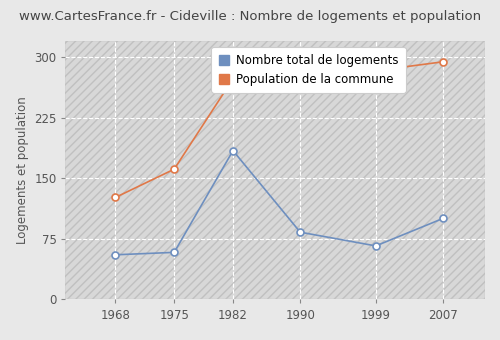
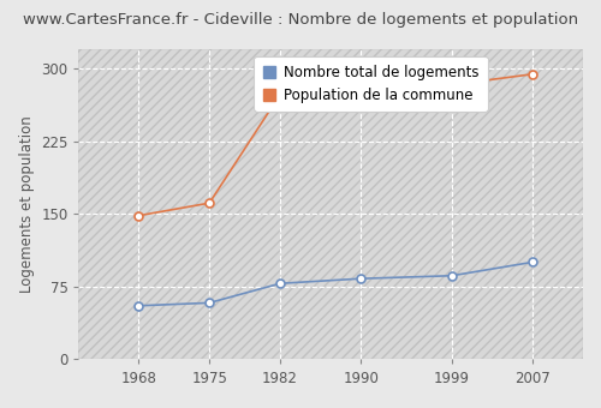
Population de la commune/1968: 126 -> 148
Nombre total de logements/1982: 184 -> 78
Nombre total de logements/1999: 66 -> 86
